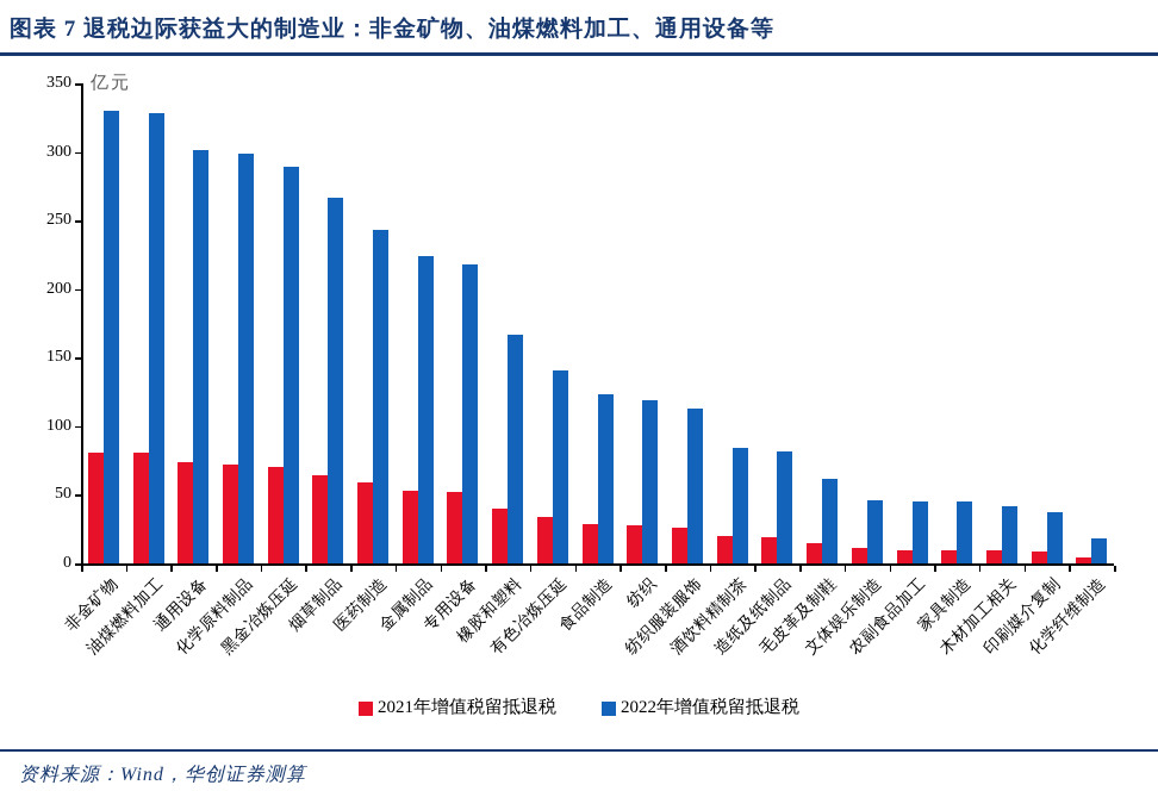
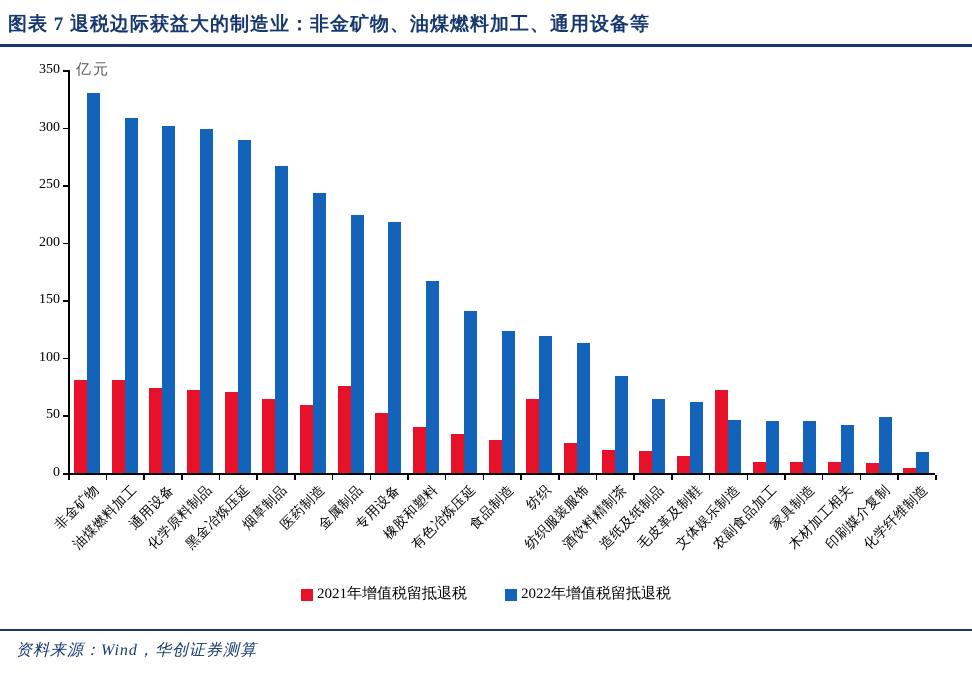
2022年增值税留抵退税/油煤燃料加工: 328 -> 308
2021年增值税留抵退税/金属制品: 53 -> 76
2021年增值税留抵退税/纺织: 28 -> 64
2022年增值税留抵退税/造纸及纸制品: 82 -> 64
2021年增值税留抵退税/文体娱乐制造: 11 -> 72
2022年增值税留抵退税/印刷媒介复制: 37 -> 49
